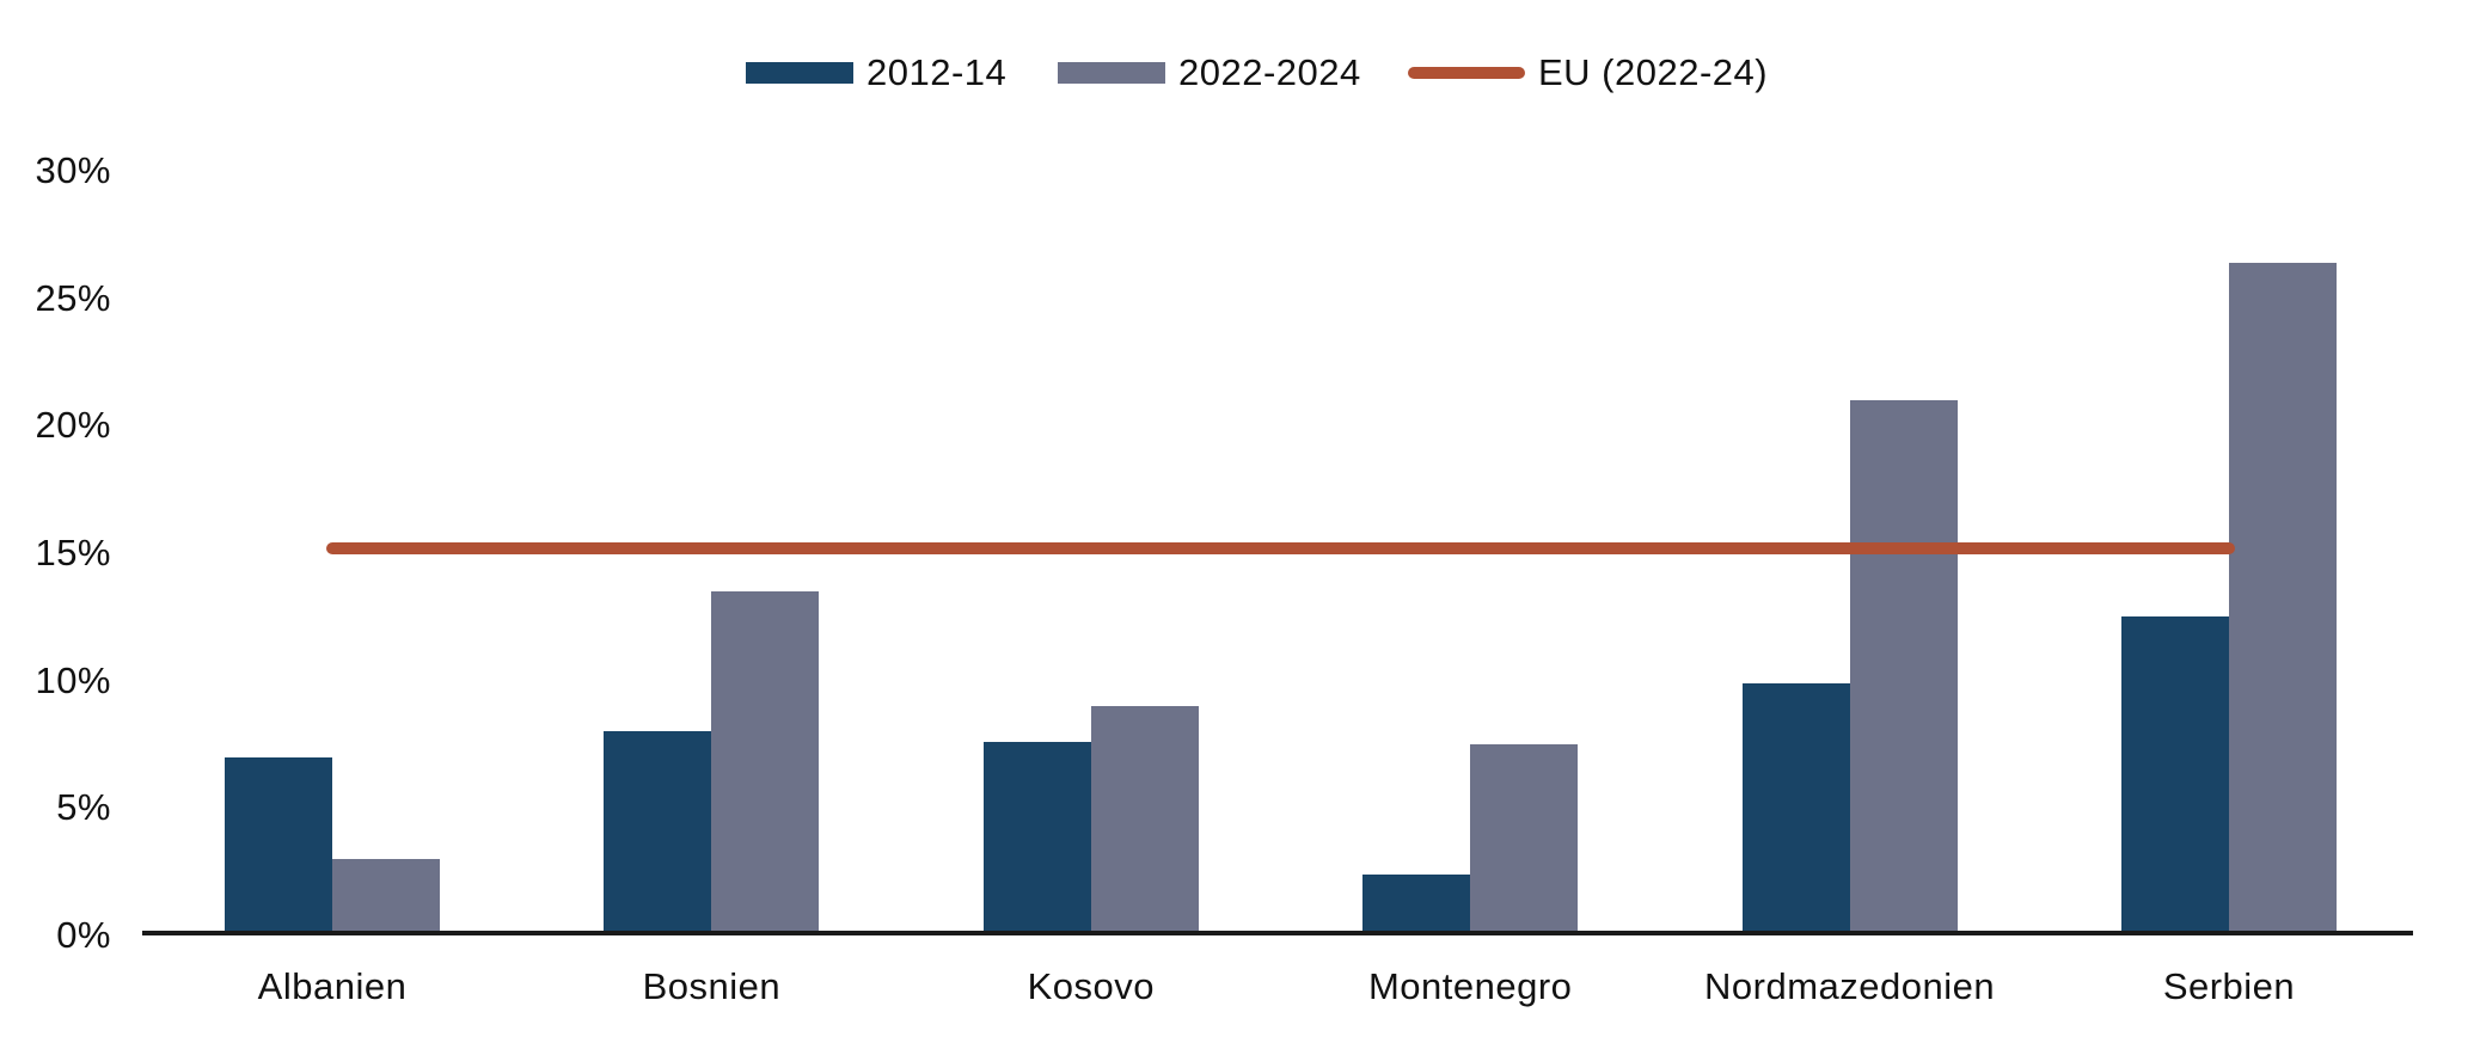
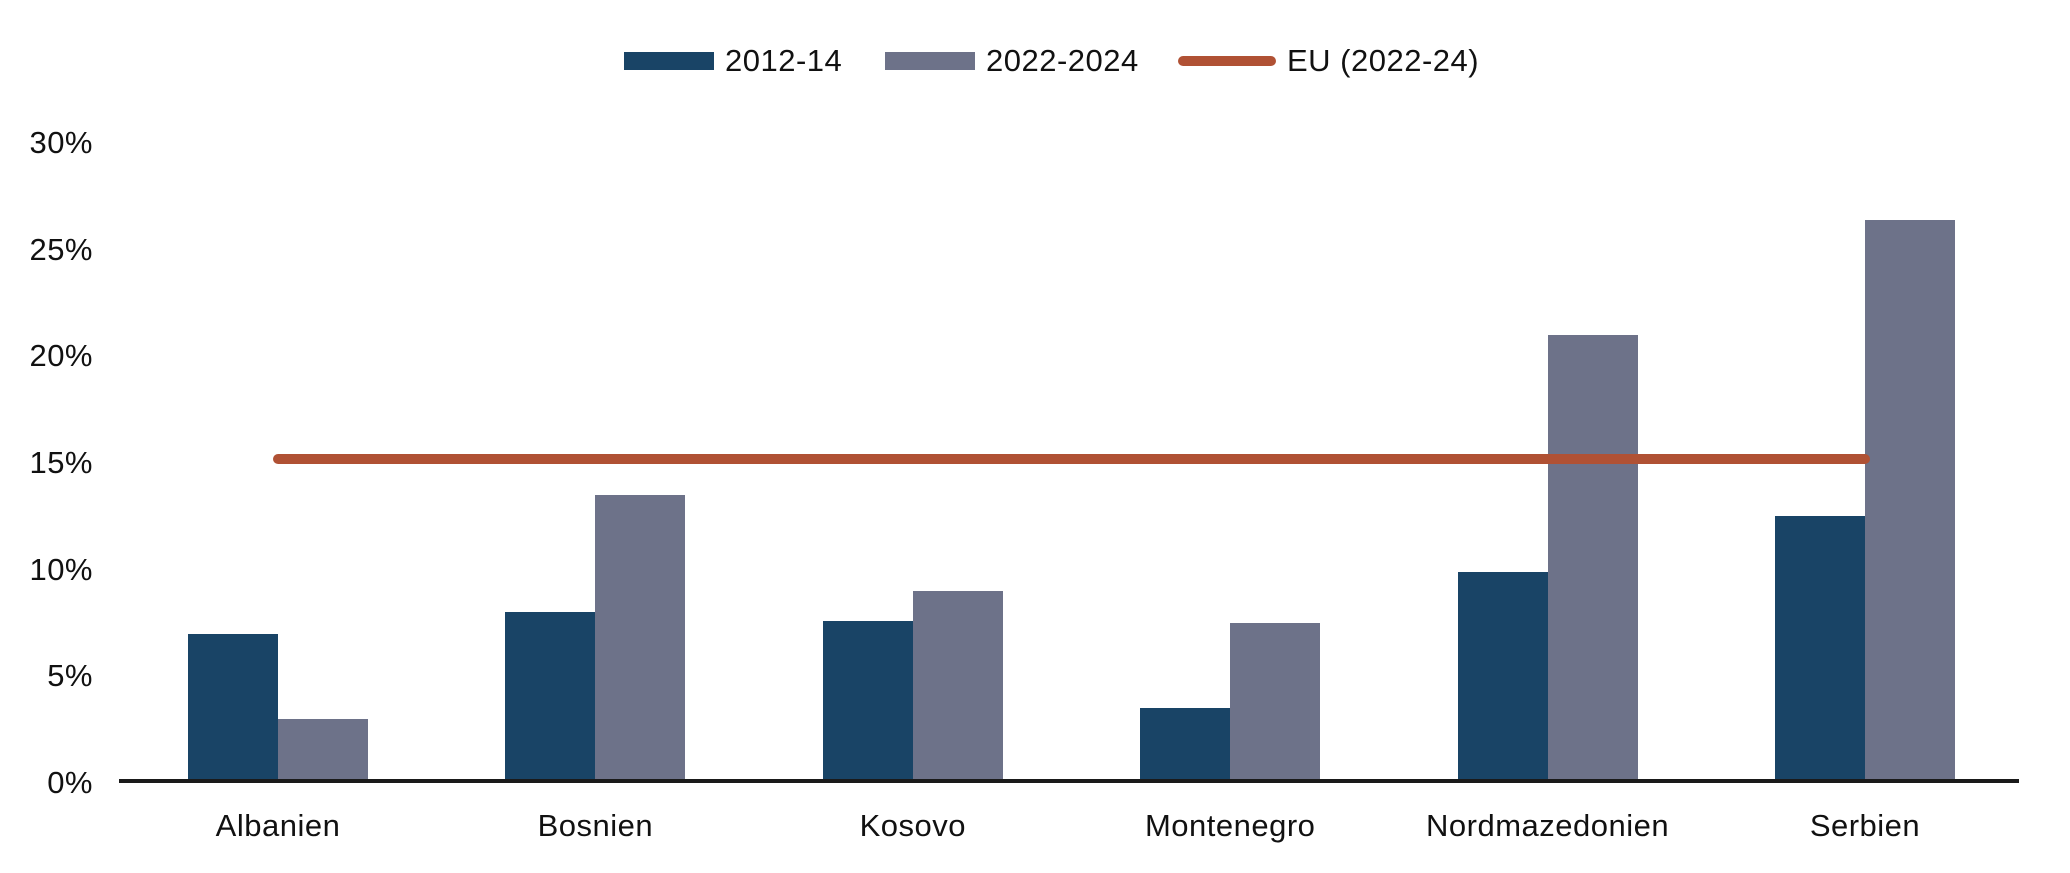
2012-14/Montenegro: 2.4% -> 3.5%
